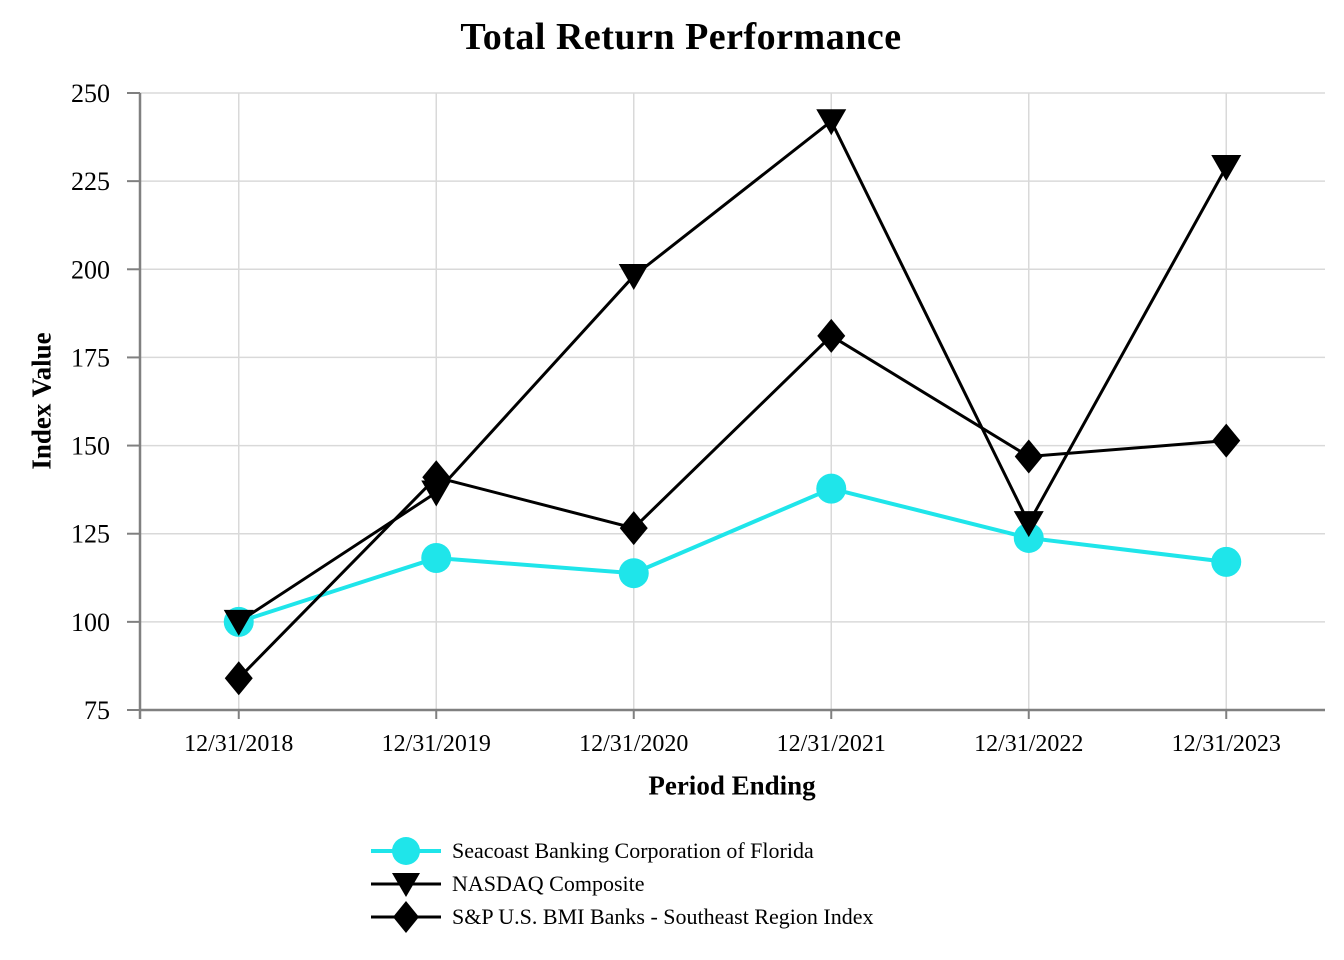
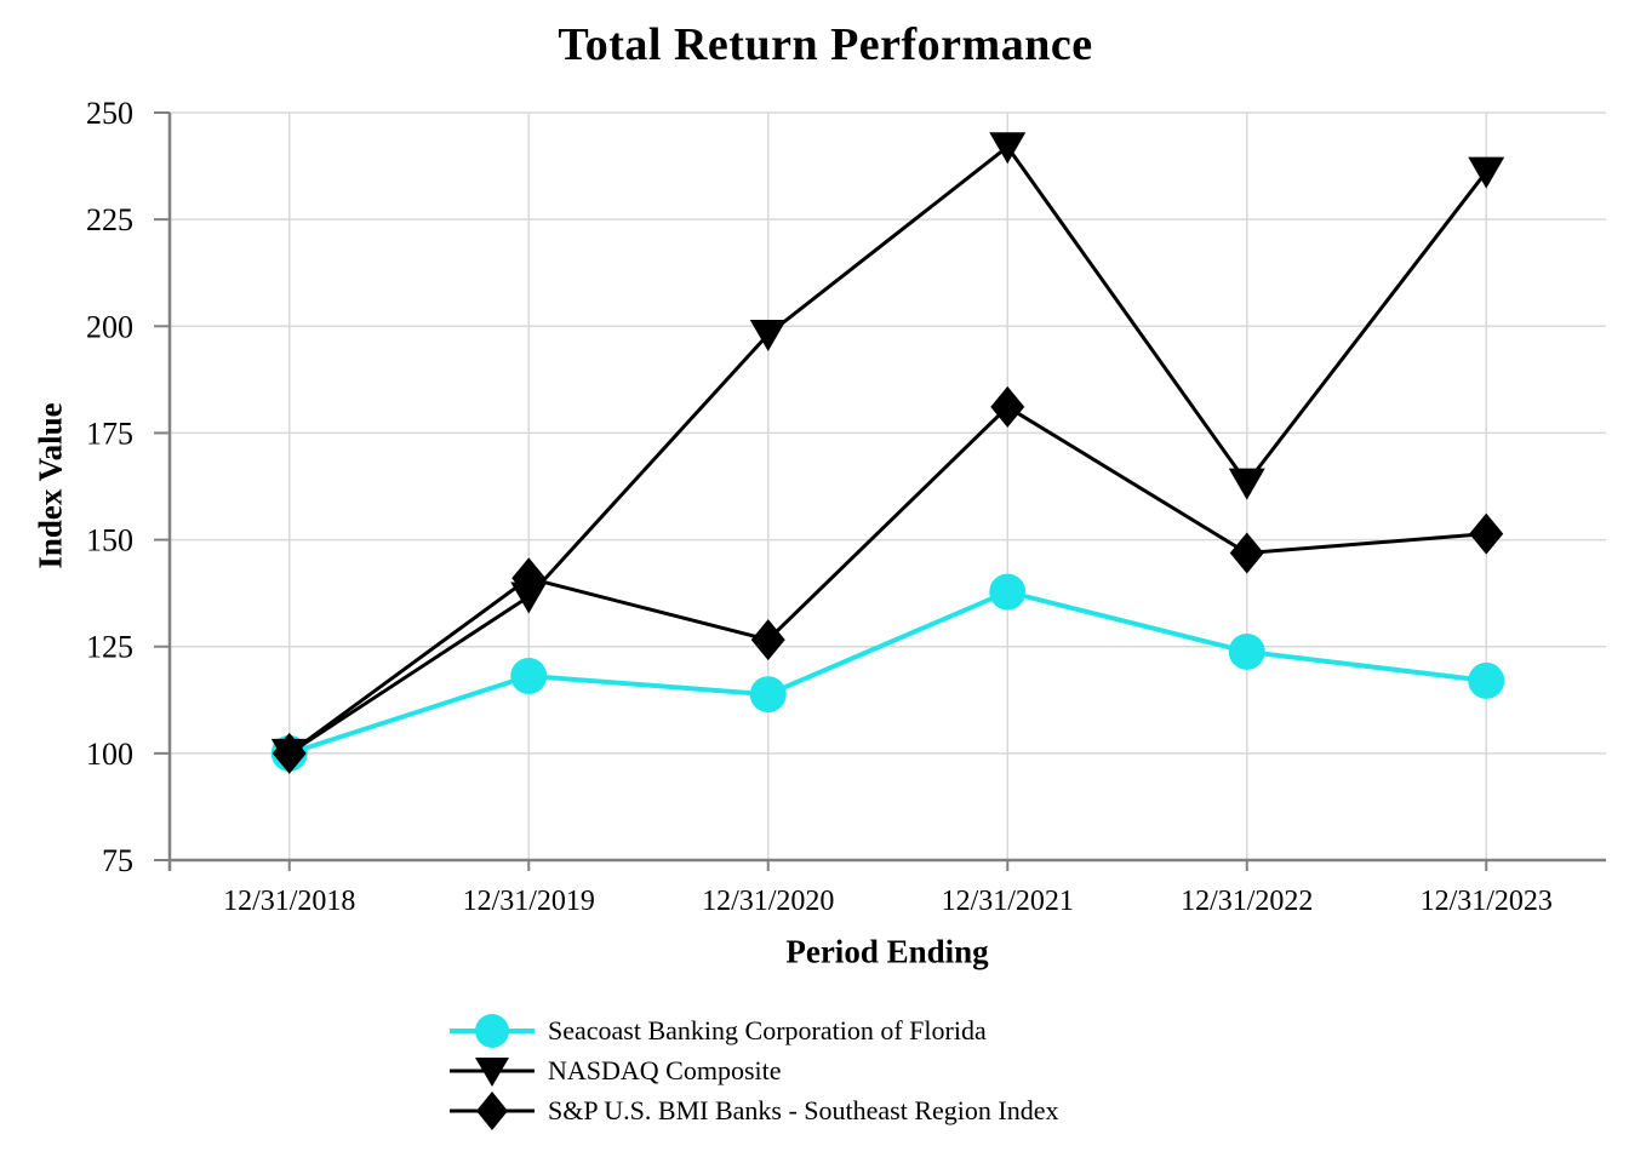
S&P U.S. BMI Banks - Southeast Region Index/12/31/2018: 84 -> 100
NASDAQ Composite/12/31/2022: 128 -> 163
NASDAQ Composite/12/31/2023: 229 -> 236
